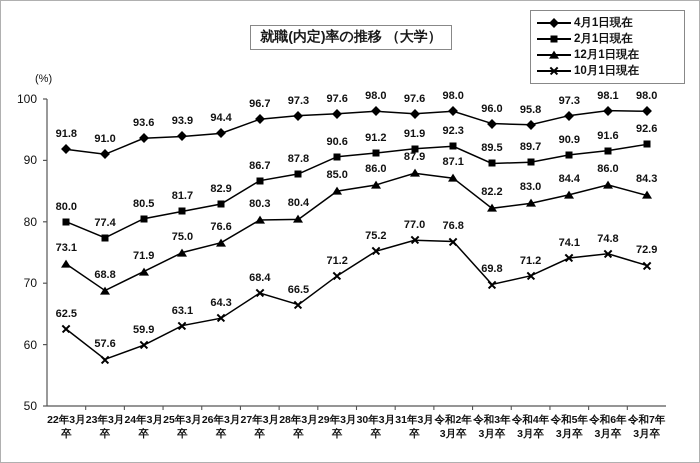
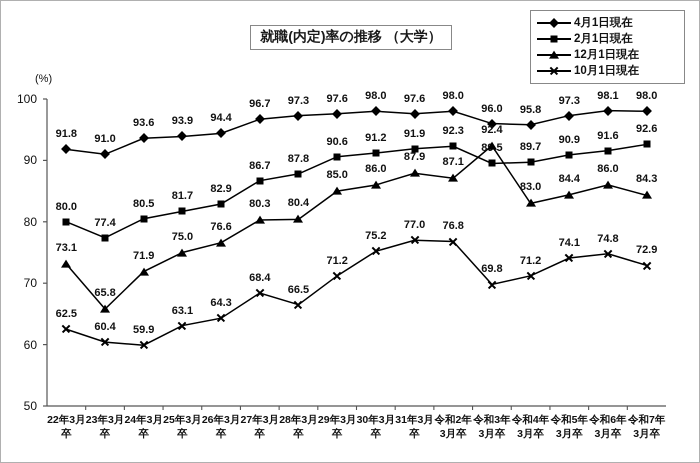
12月1日現在/23年3月卒: 68.8 -> 65.8
10月1日現在/23年3月卒: 57.6 -> 60.4
12月1日現在/令和3年3月卒: 82.2 -> 92.4
